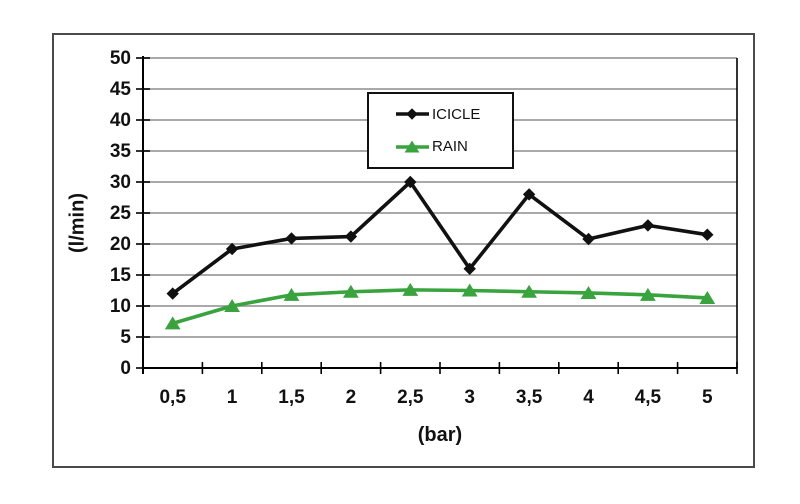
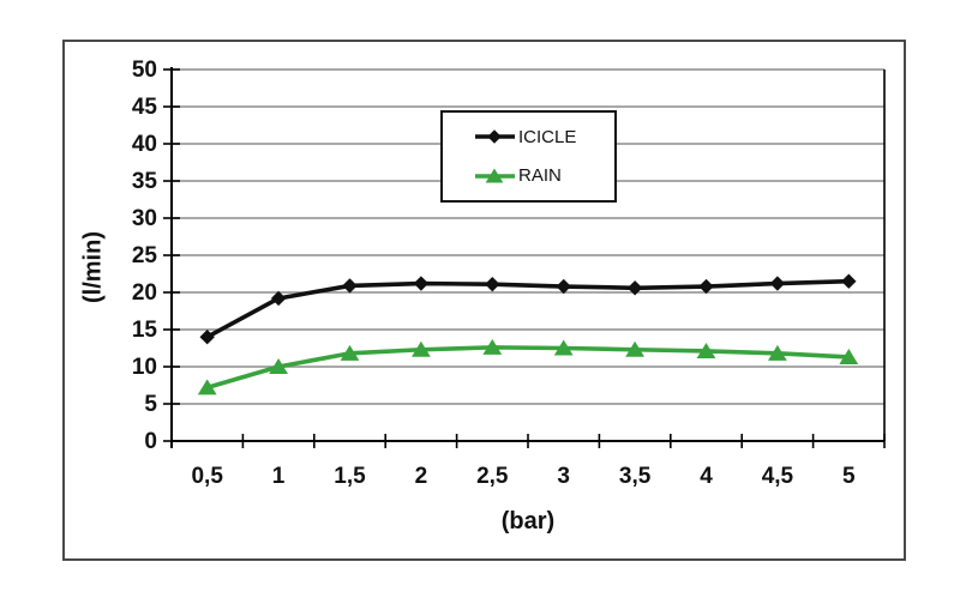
ICICLE/0,5: 12 -> 14
ICICLE/2,5: 30 -> 21
ICICLE/3: 16 -> 21
ICICLE/3,5: 28 -> 21
ICICLE/4,5: 23 -> 21
